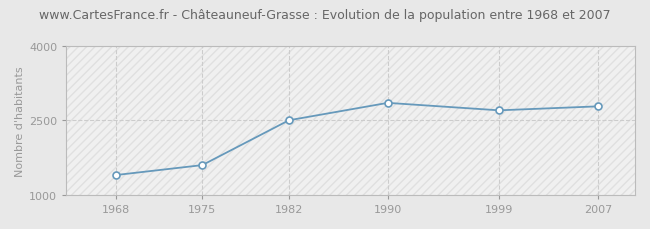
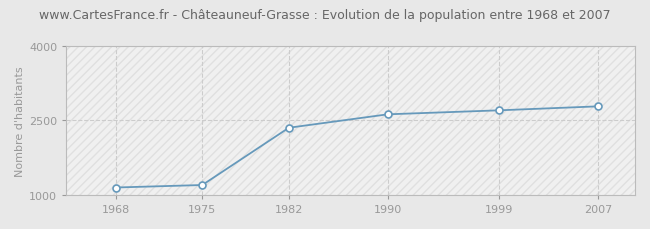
1968: 1400 -> 1150
1975: 1600 -> 1200
1982: 2500 -> 2350
1990: 2850 -> 2620
